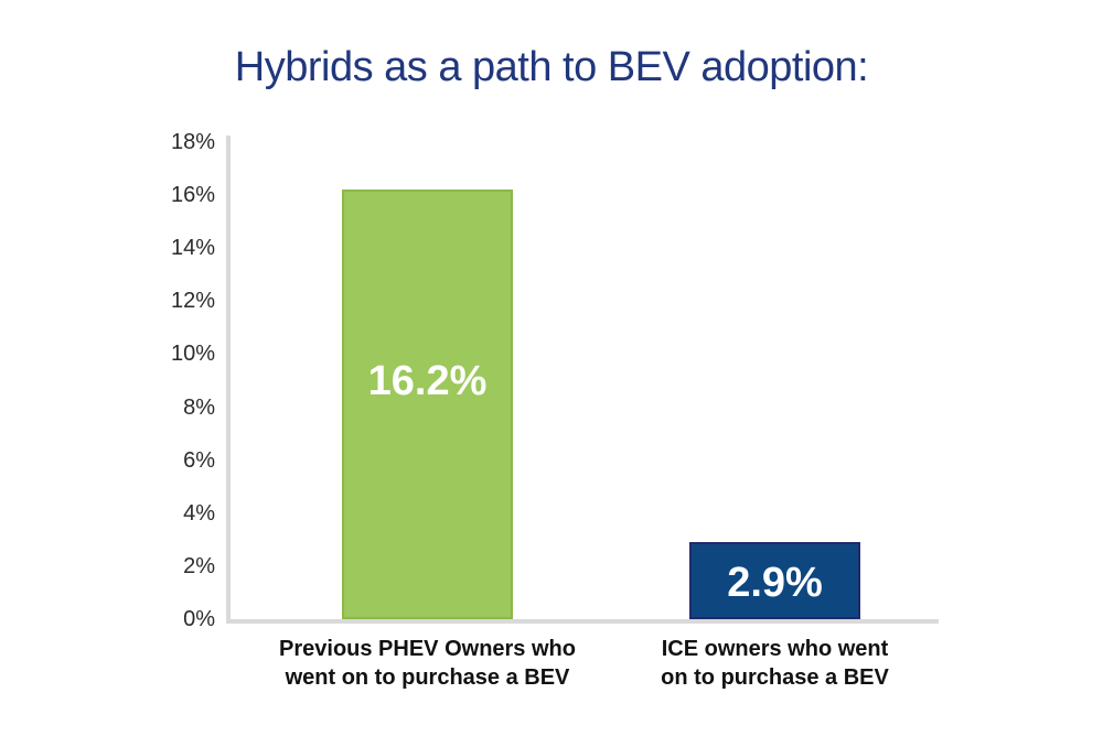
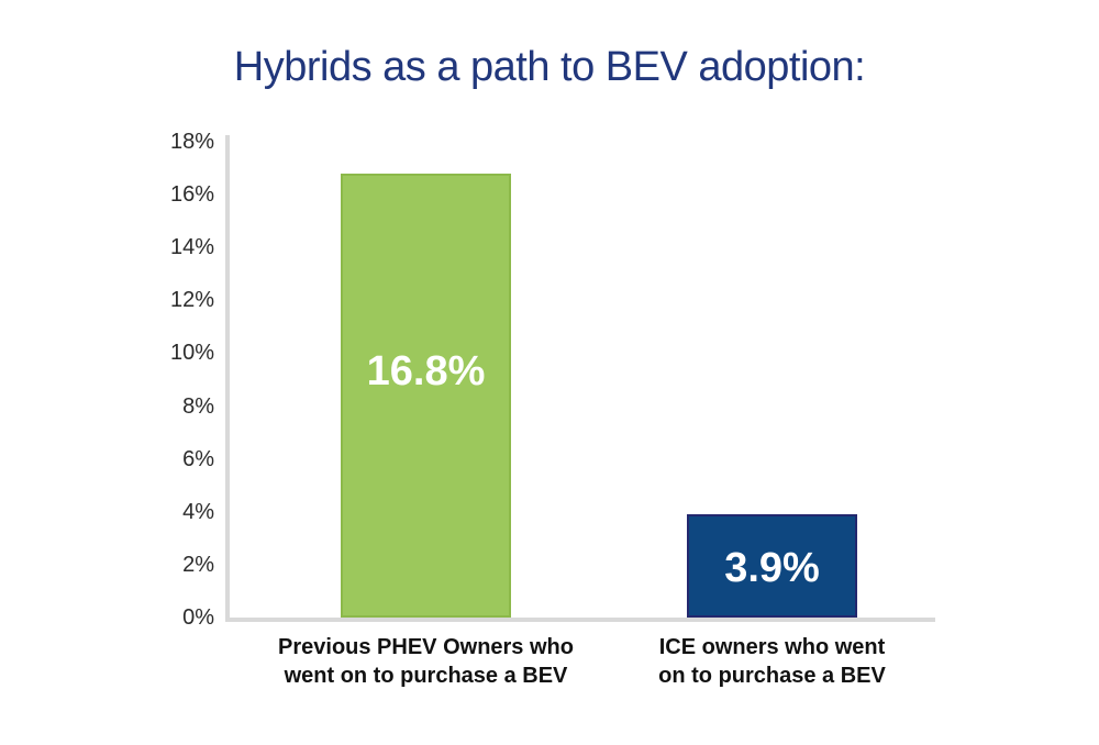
Previous PHEV Owners who went on to purchase a BEV: 16.2% -> 16.8%
ICE owners who went on to purchase a BEV: 2.9% -> 3.9%
